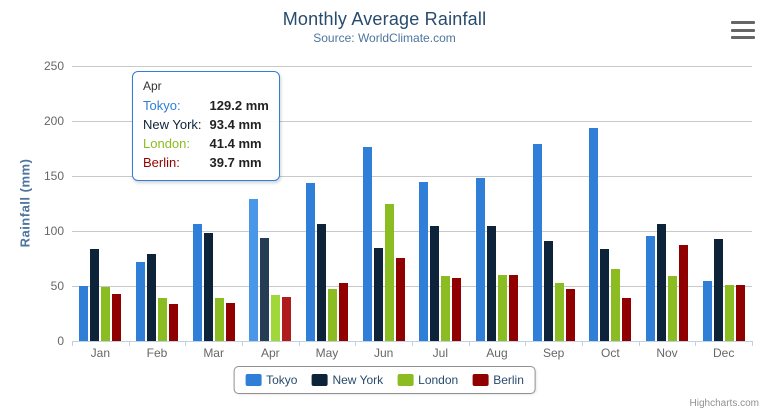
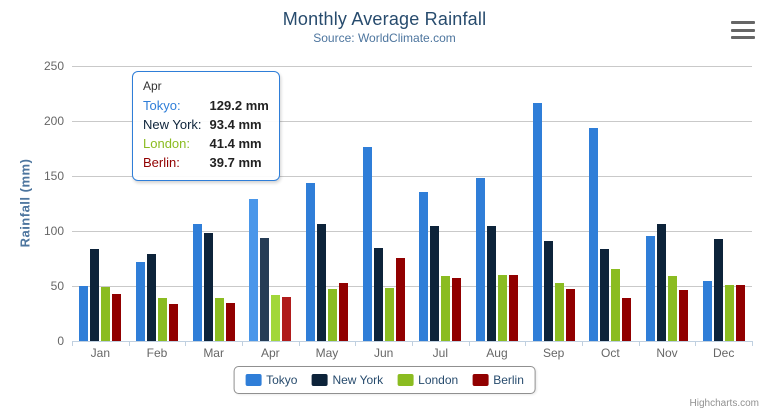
London/Jun: 125 -> 48
Tokyo/Jul: 145 -> 136
Tokyo/Sep: 179 -> 216
Berlin/Nov: 87 -> 47
